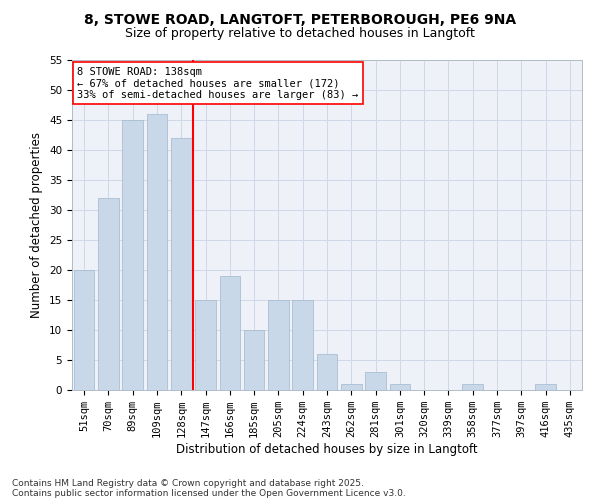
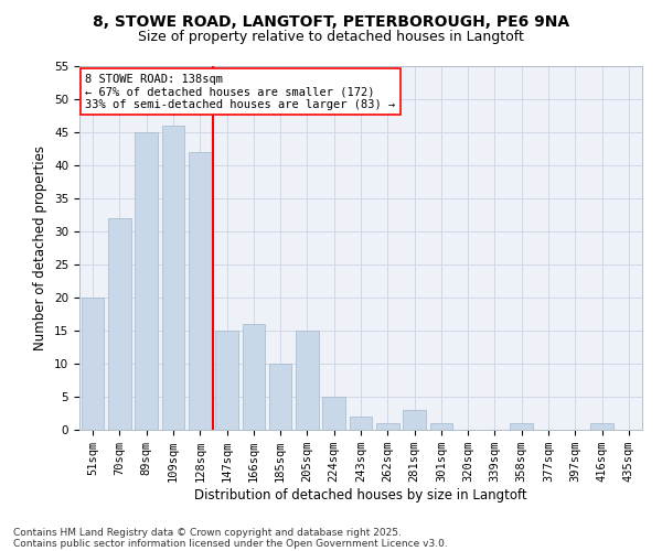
166sqm: 19 -> 16
224sqm: 15 -> 5
243sqm: 6 -> 2
